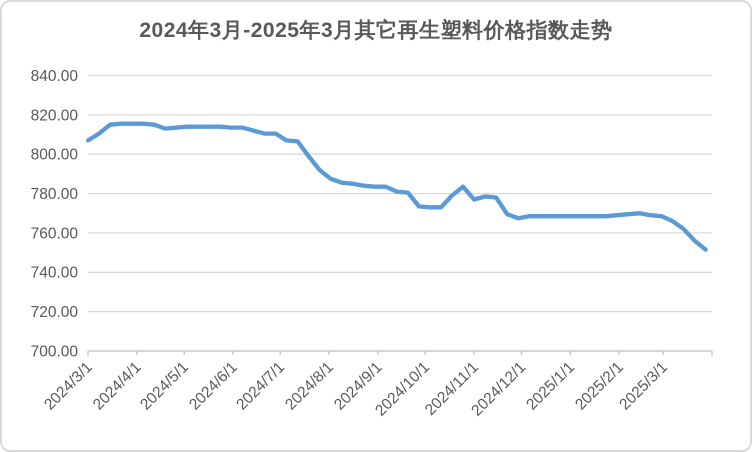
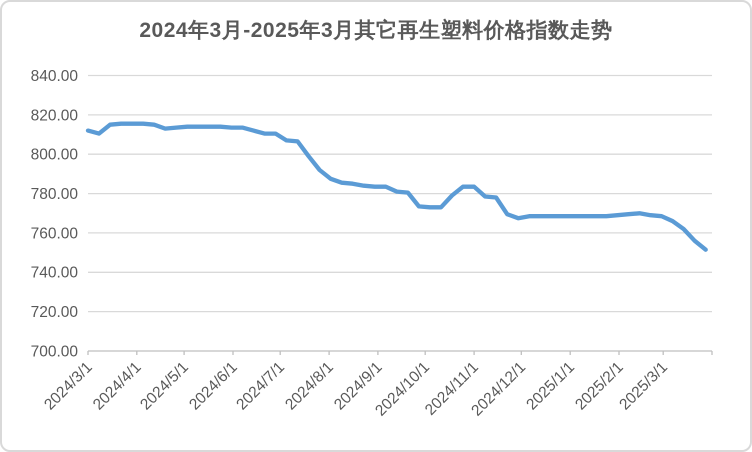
2024/3/1: 807 -> 812
2024/11/1: 777 -> 784
